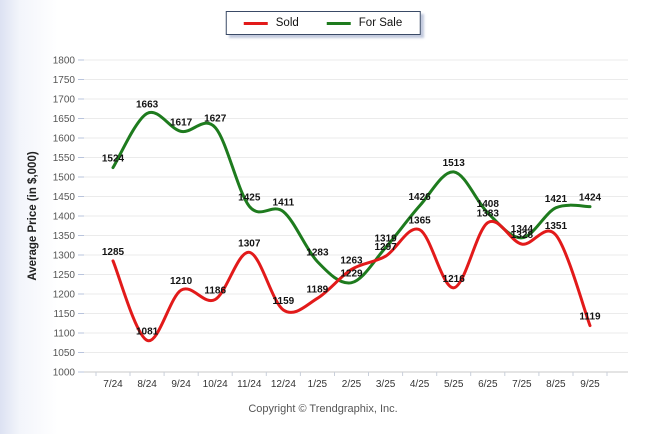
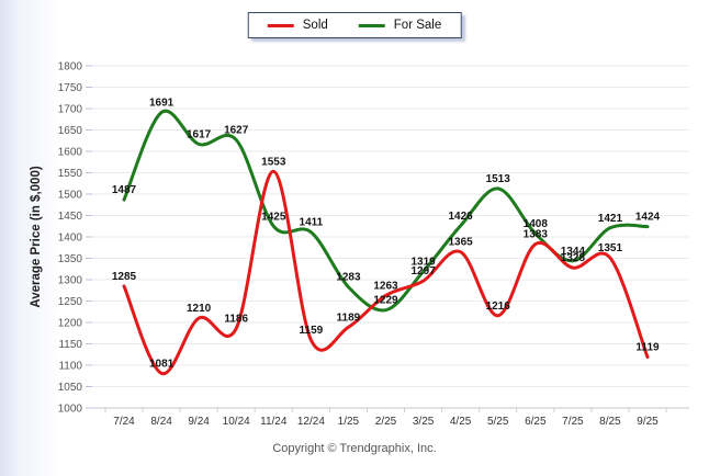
For Sale/7/24: 1524 -> 1487
For Sale/8/24: 1663 -> 1691
Sold/11/24: 1307 -> 1553
